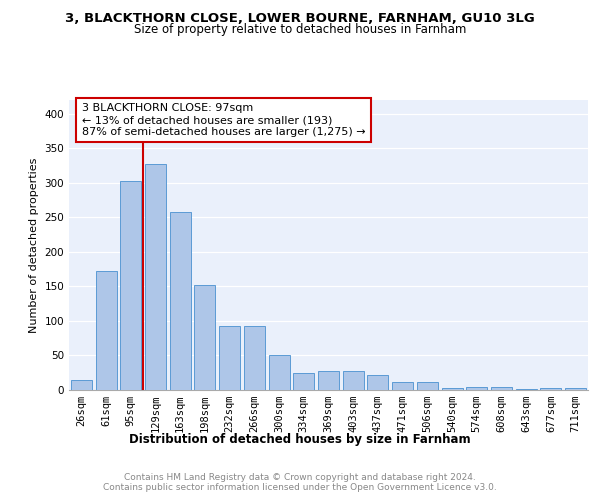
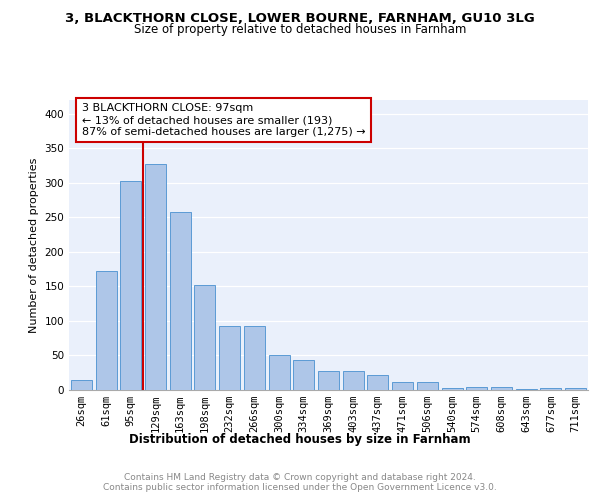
334sqm: 24 -> 43
